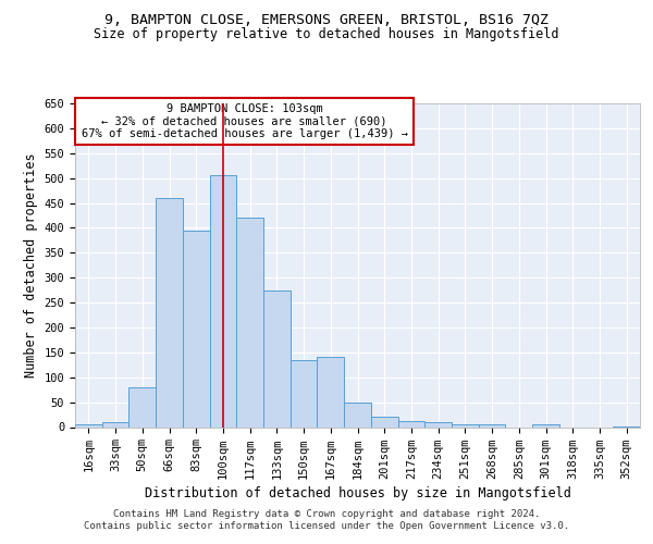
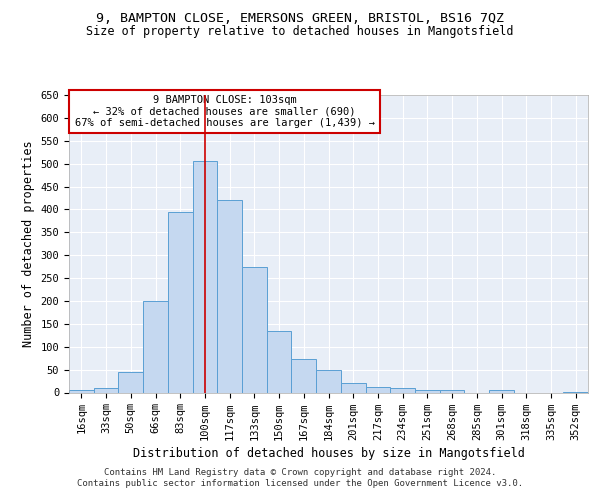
50sqm: 80 -> 45
66sqm: 460 -> 200
167sqm: 140 -> 73
